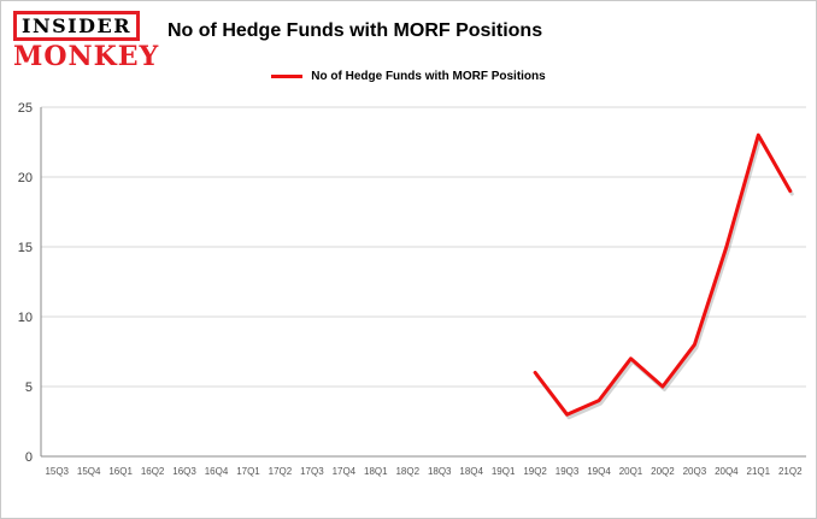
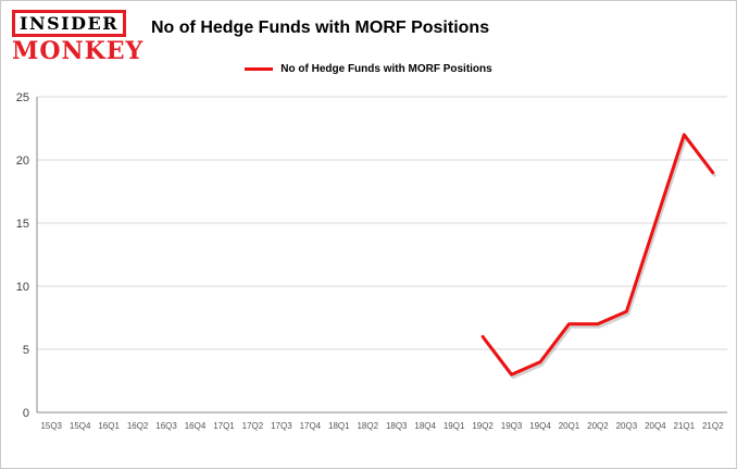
20Q2: 5 -> 7
21Q1: 23 -> 22
